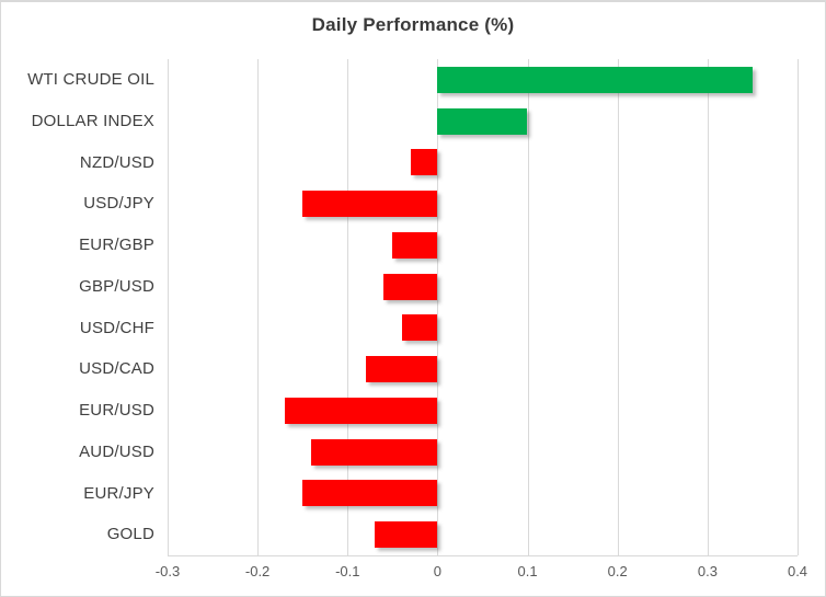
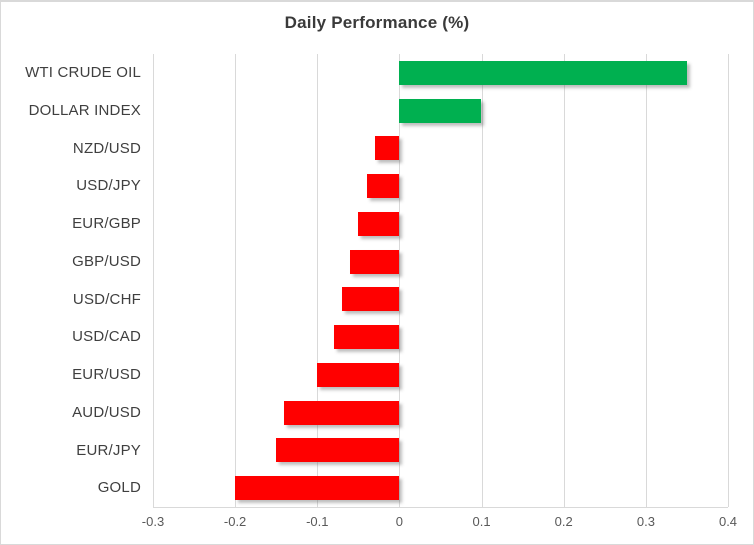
USD/JPY: -0.15 -> -0.04
USD/CHF: -0.04 -> -0.07
EUR/USD: -0.17 -> -0.10
GOLD: -0.07 -> -0.20
